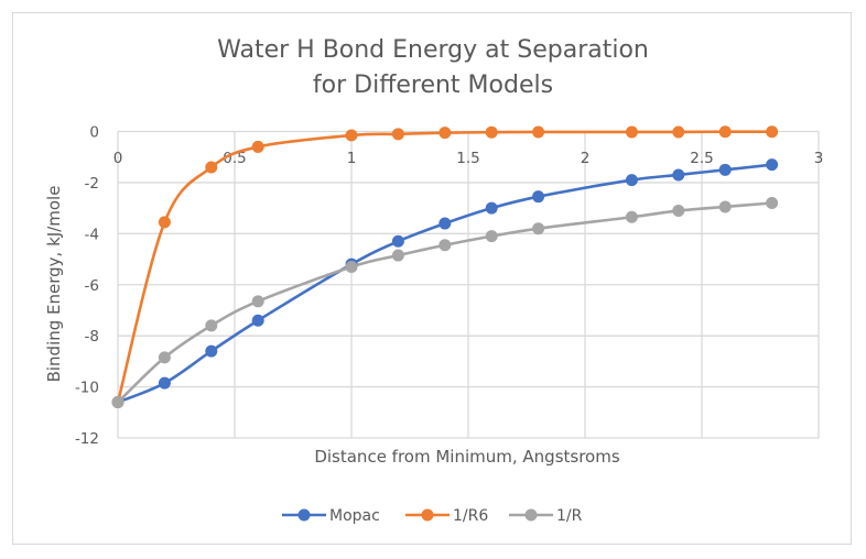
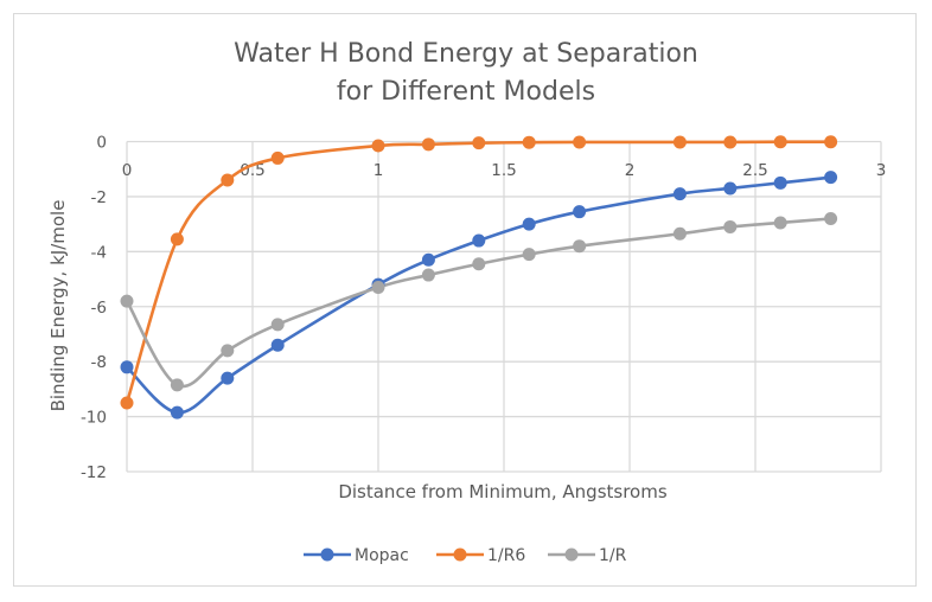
Mopac/0: -10,6 -> -8,2
1/R6/0: -10,6 -> -9,5
1/R/0: -10,6 -> -5,8
